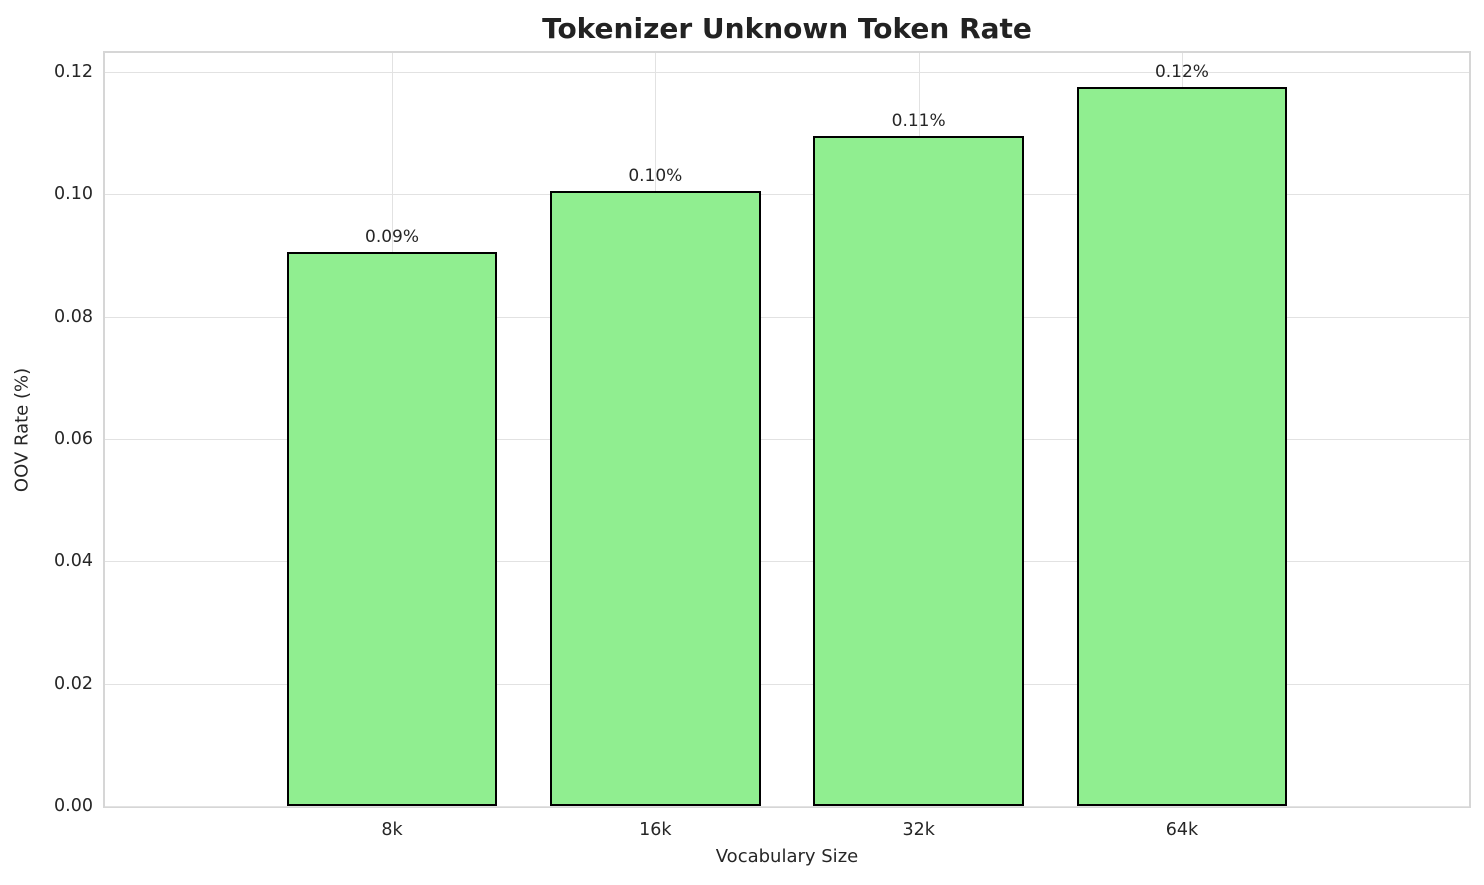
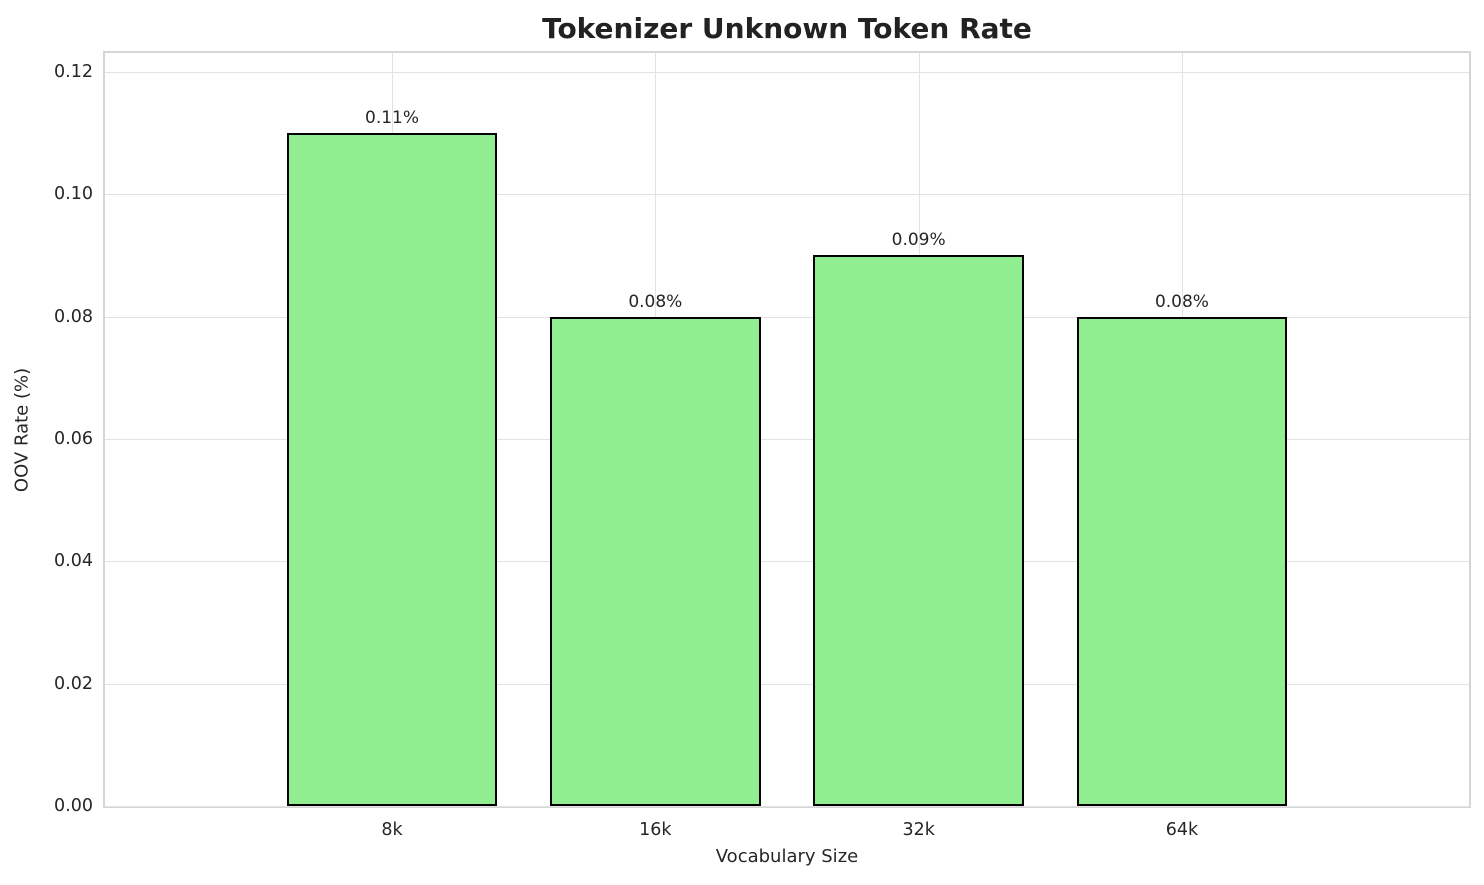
8k: 0.09% -> 0.11%
16k: 0.10% -> 0.08%
32k: 0.11% -> 0.09%
64k: 0.12% -> 0.08%
